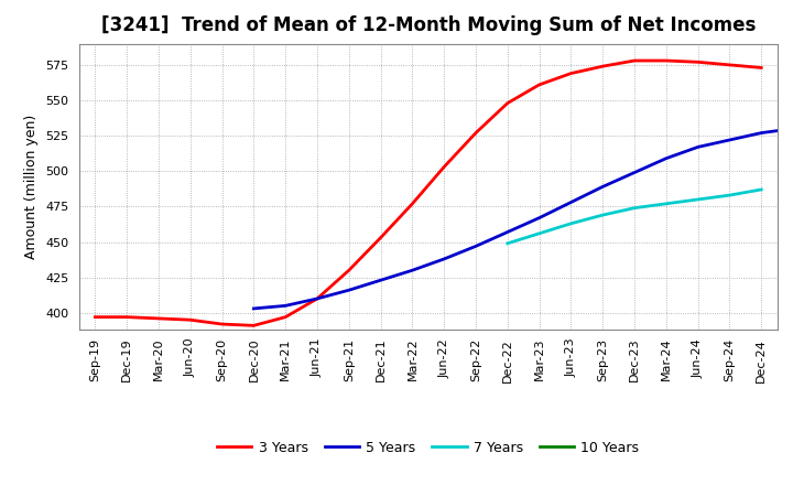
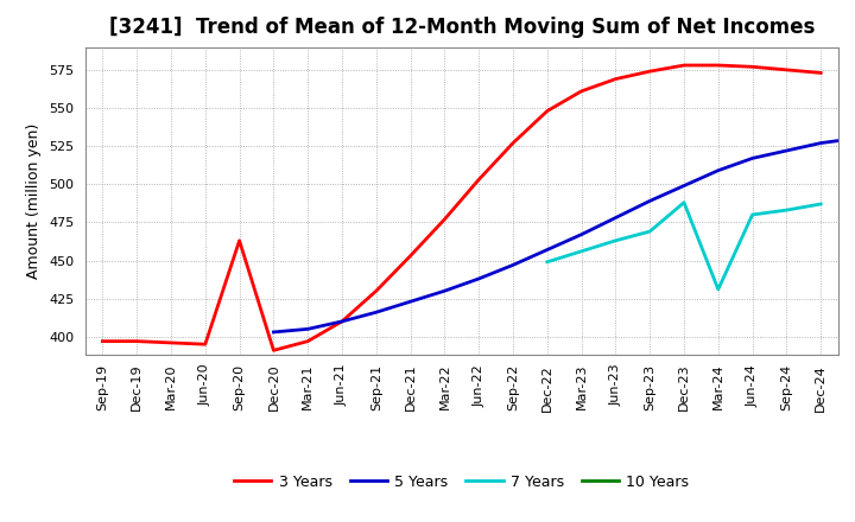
3 Years/Sep-20: 392 -> 463
7 Years/Dec-23: 474 -> 488
7 Years/Mar-24: 477 -> 431
